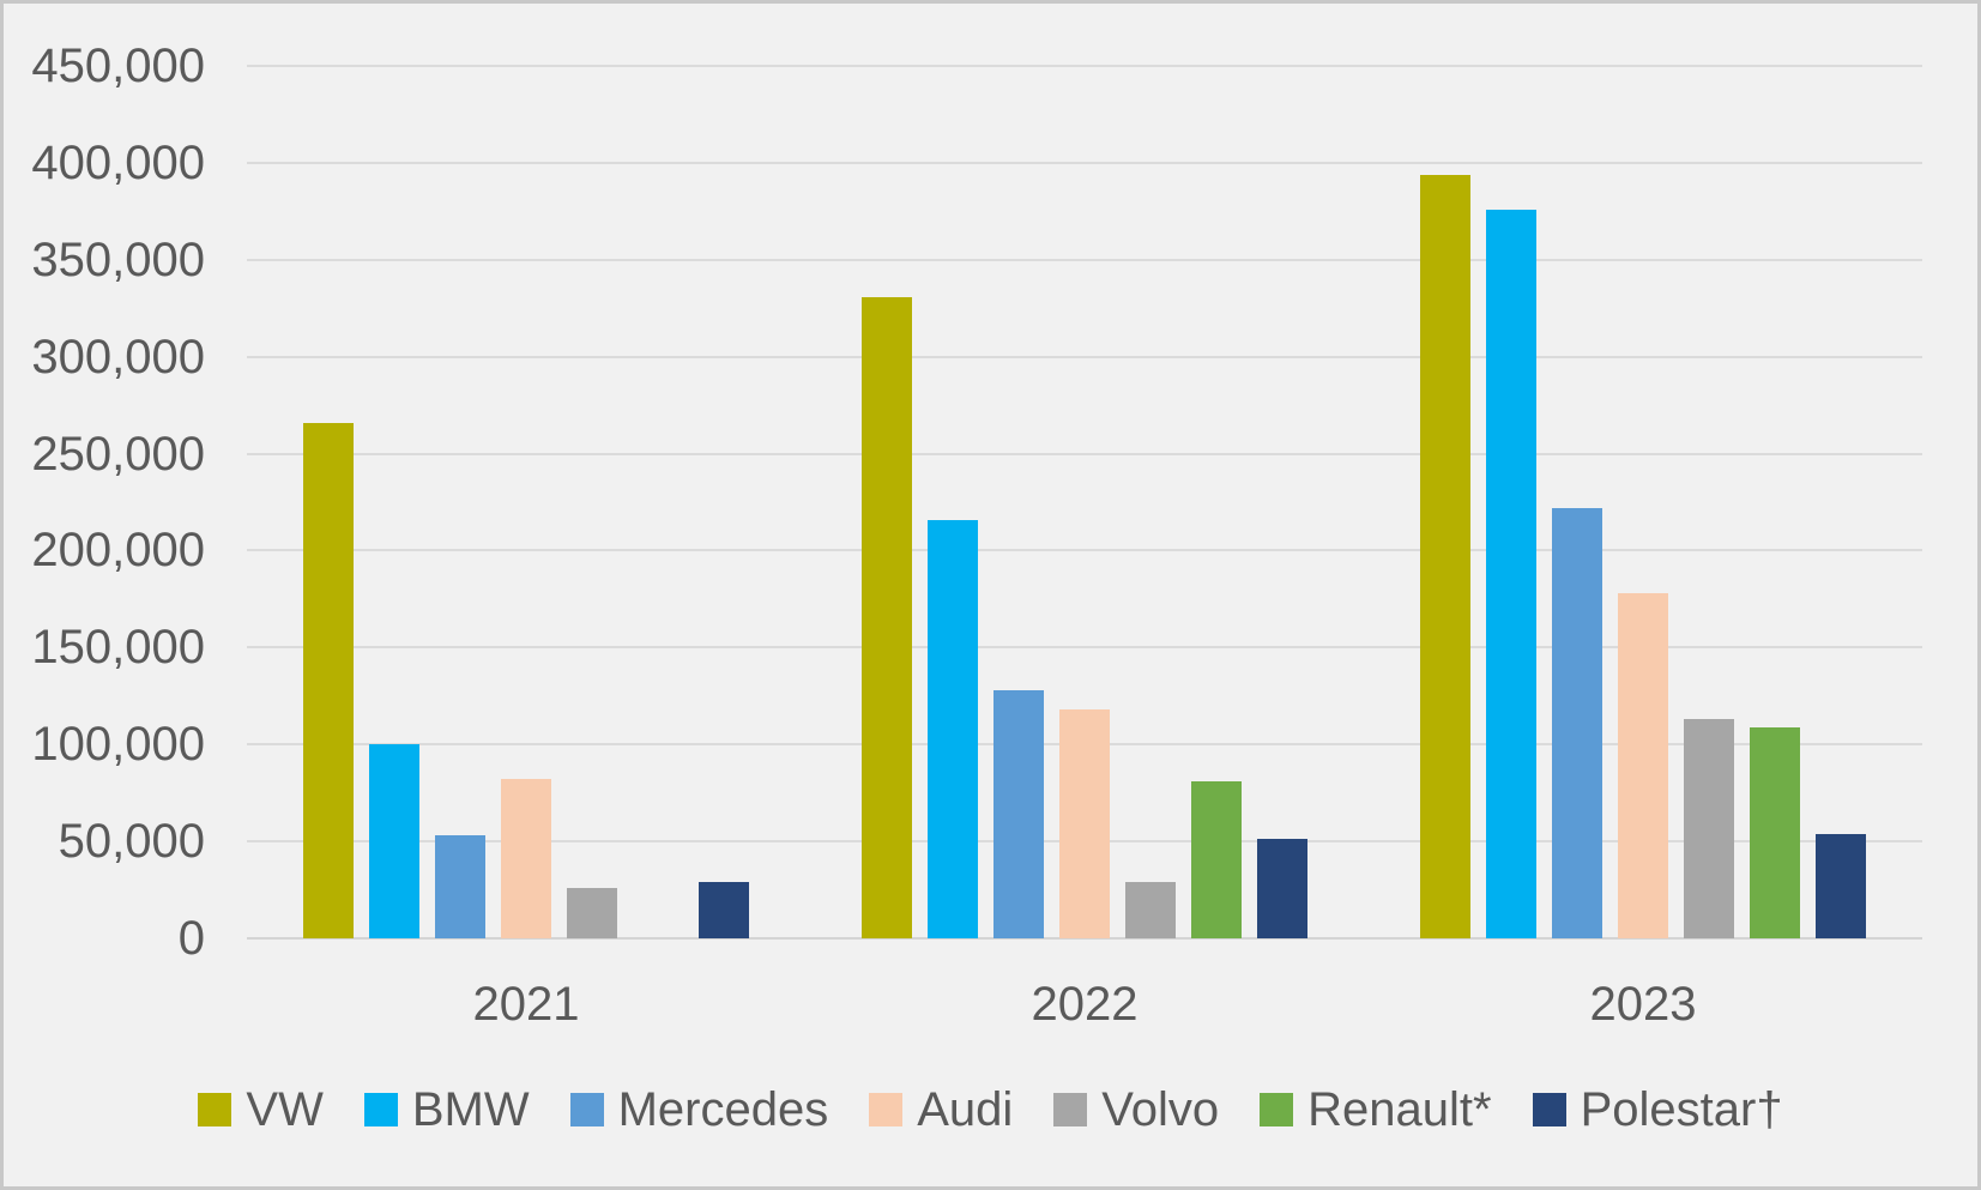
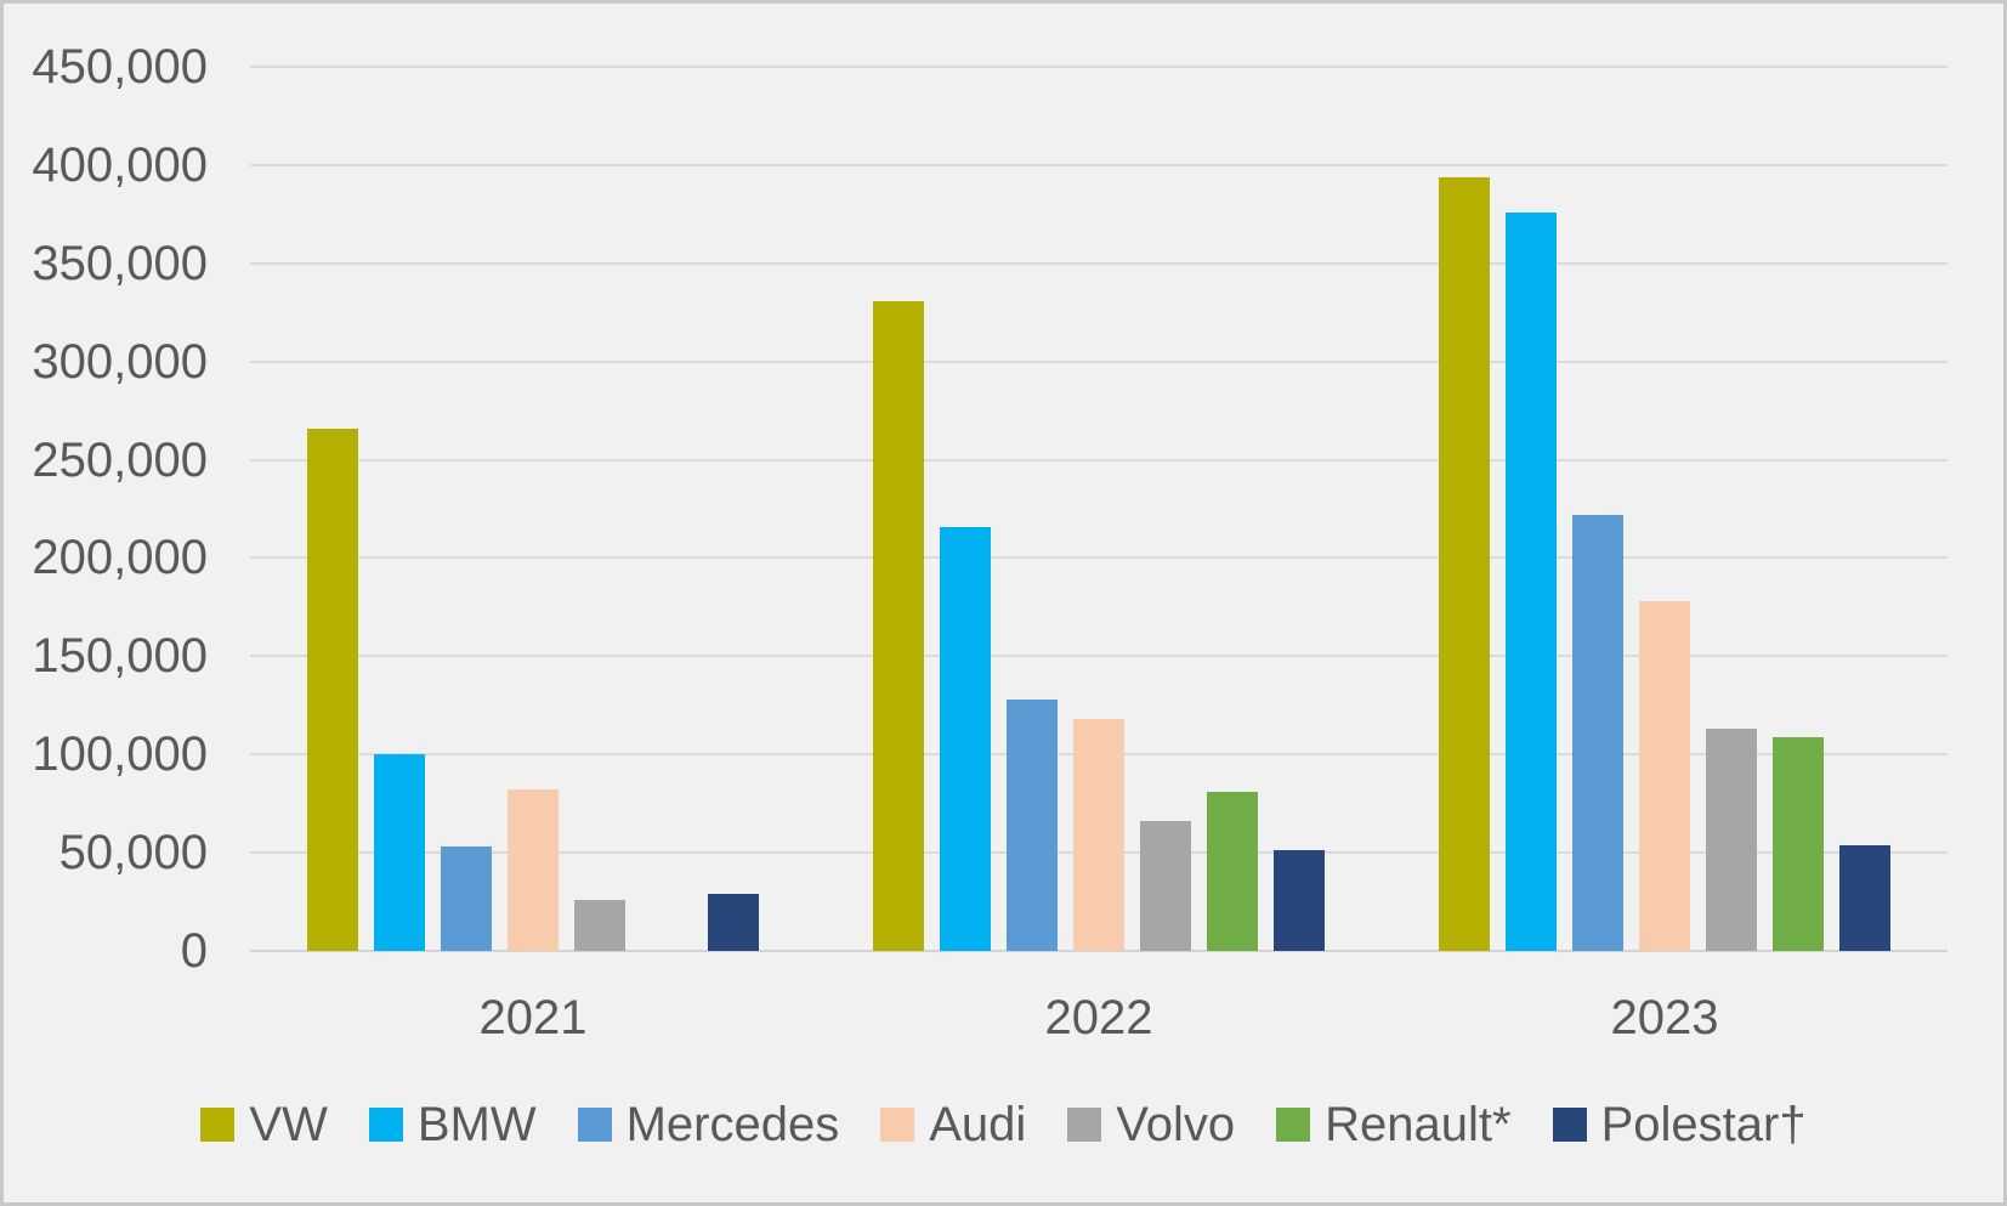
Volvo/2022: 29000 -> 66000
